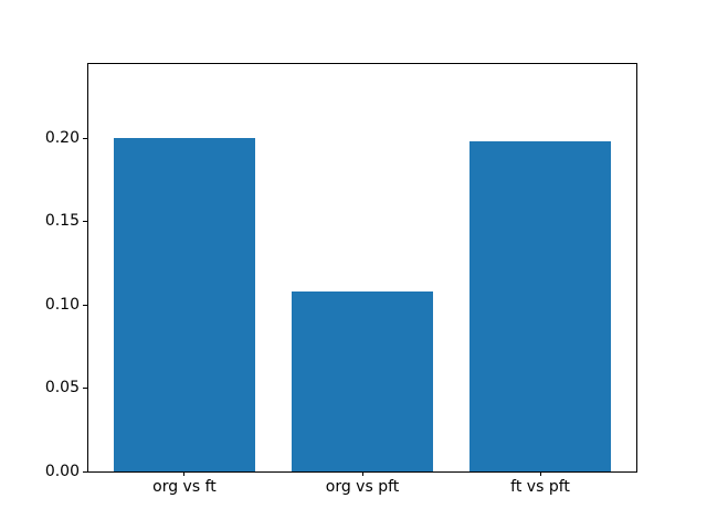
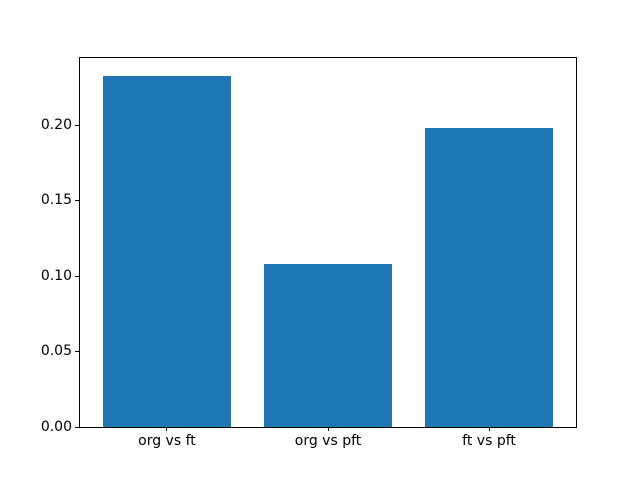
org vs ft: 0.200 -> 0.233
